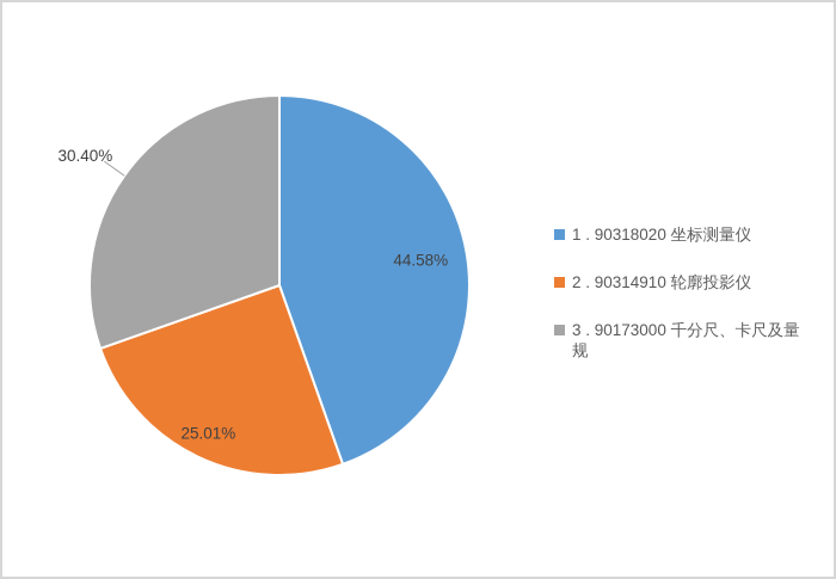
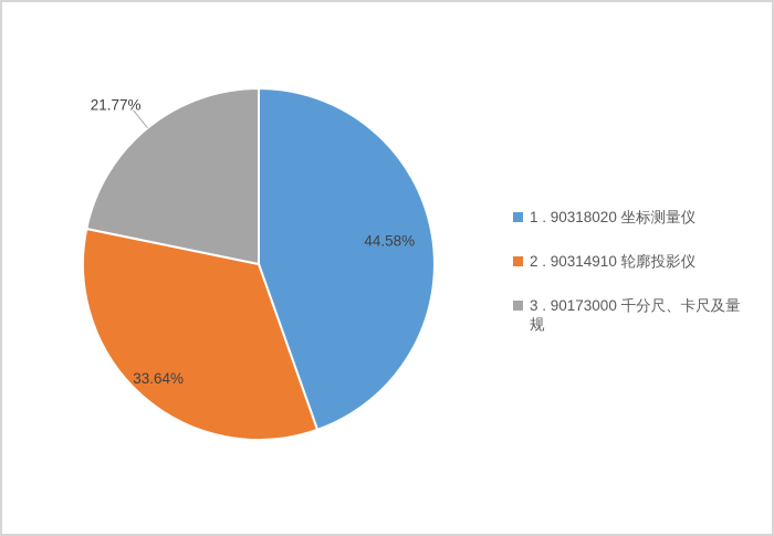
2 . 90314910 轮廓投影仪: 25.01% -> 33.64%
3 . 90173000 千分尺、卡尺及量规: 30.40% -> 21.77%
